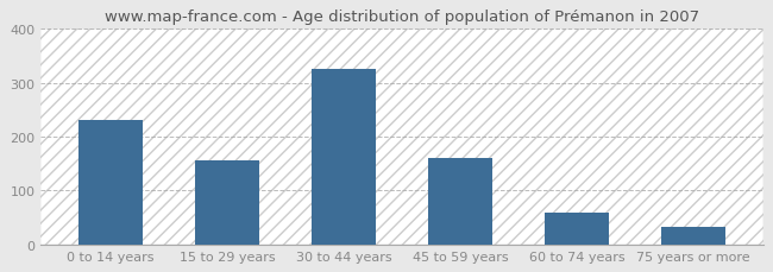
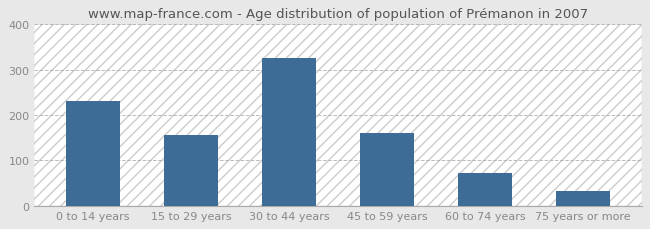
60 to 74 years: 60 -> 72
